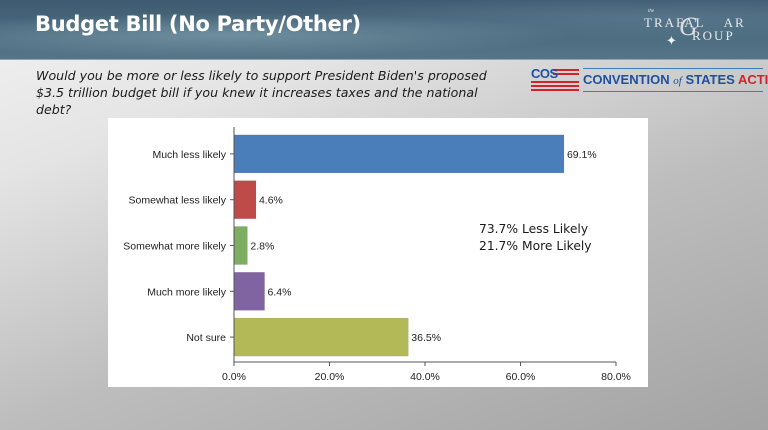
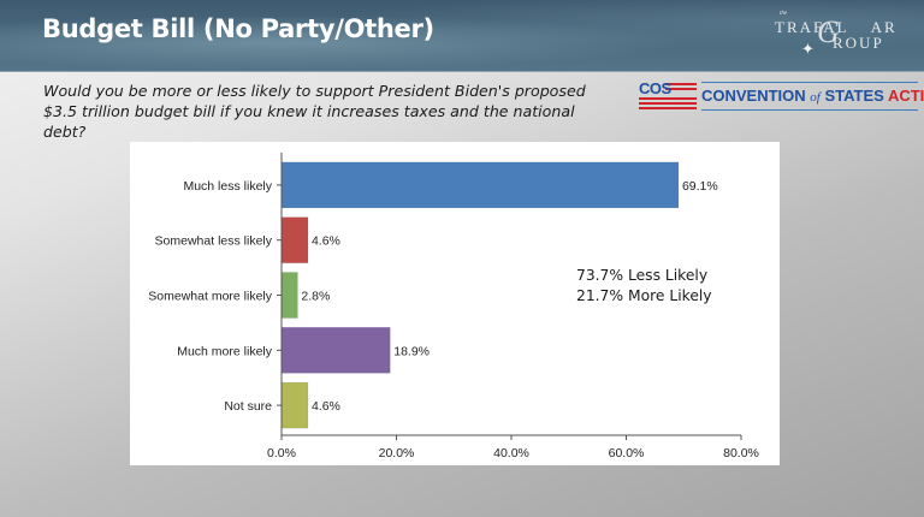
Much more likely: 6.4% -> 18.9%
Not sure: 36.5% -> 4.6%
